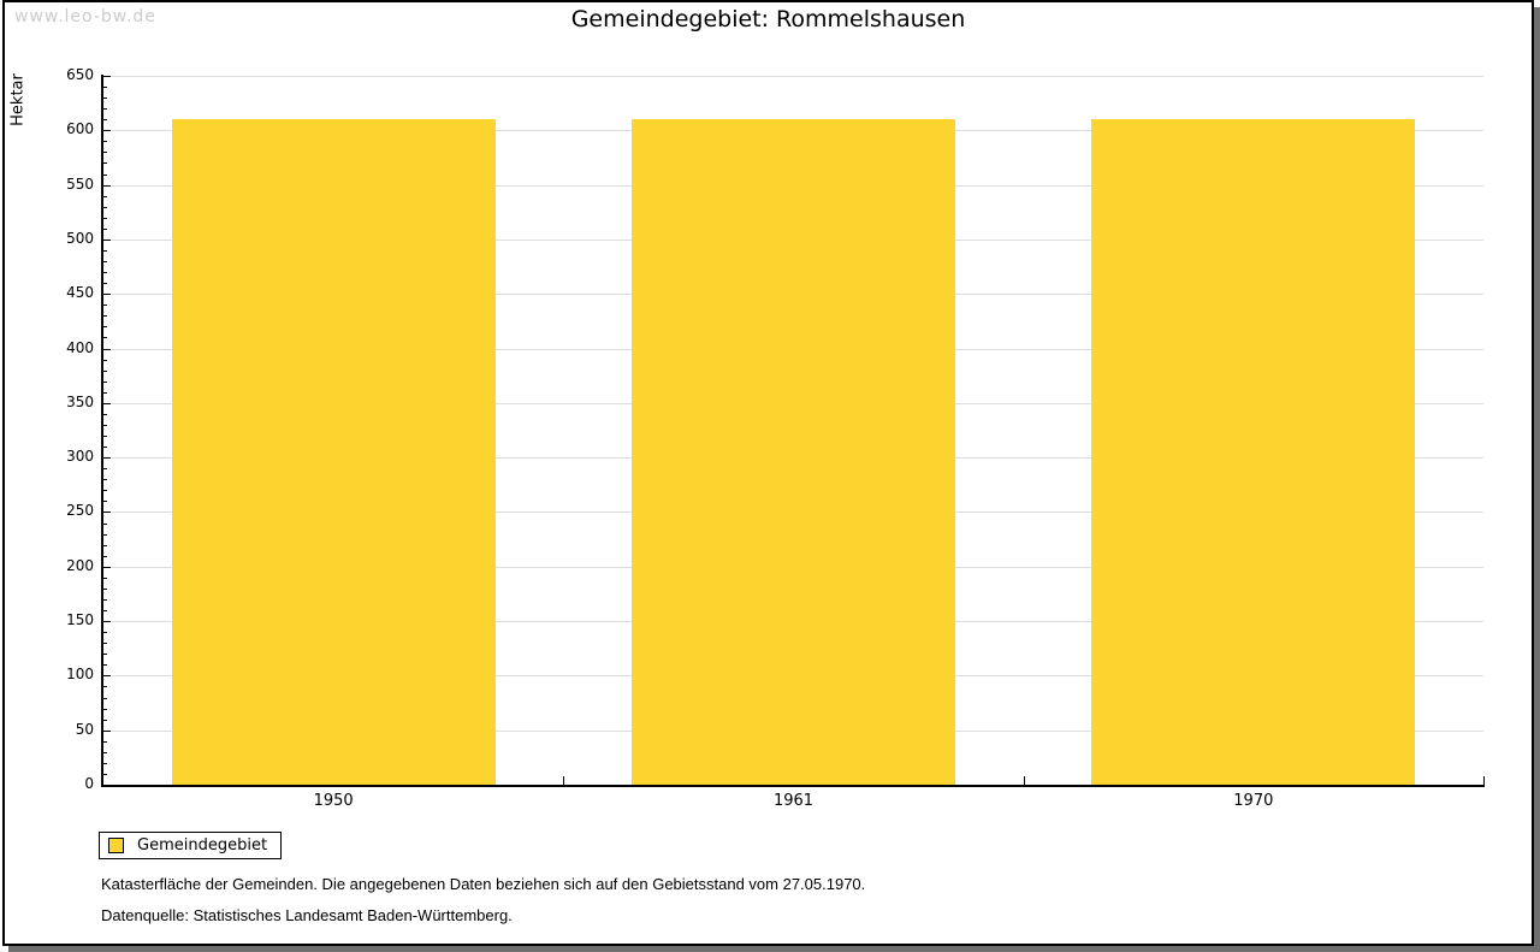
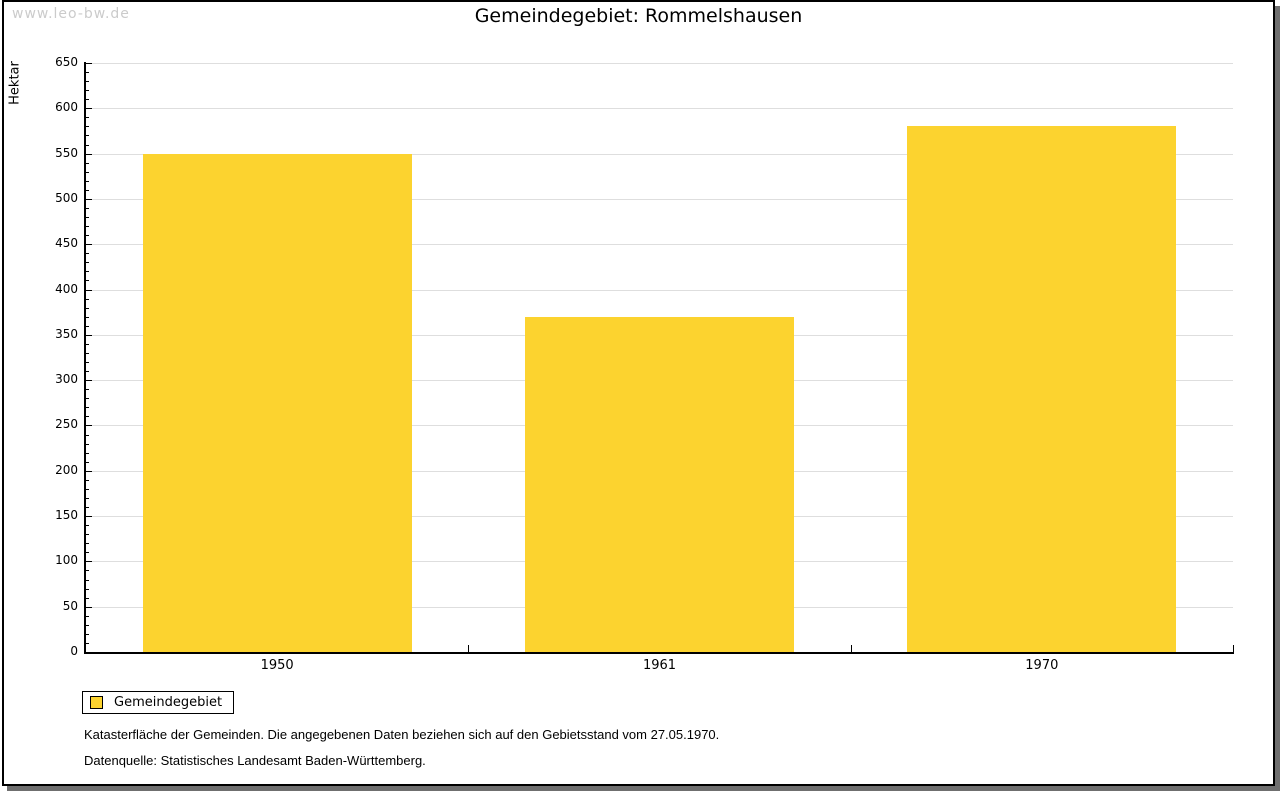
1950: 610 -> 550
1961: 610 -> 370
1970: 610 -> 580
